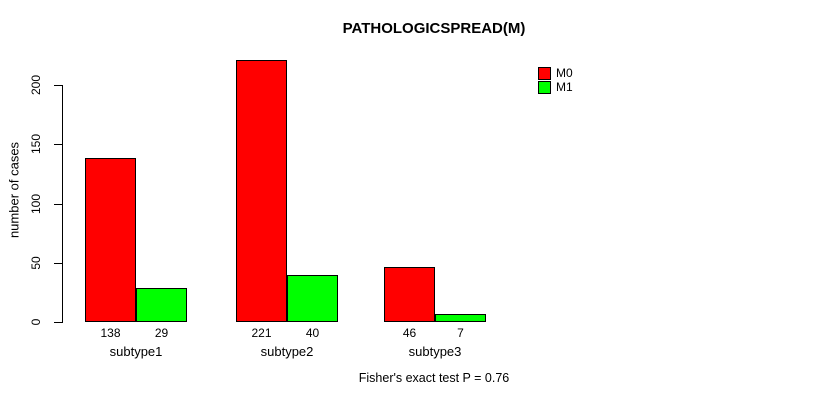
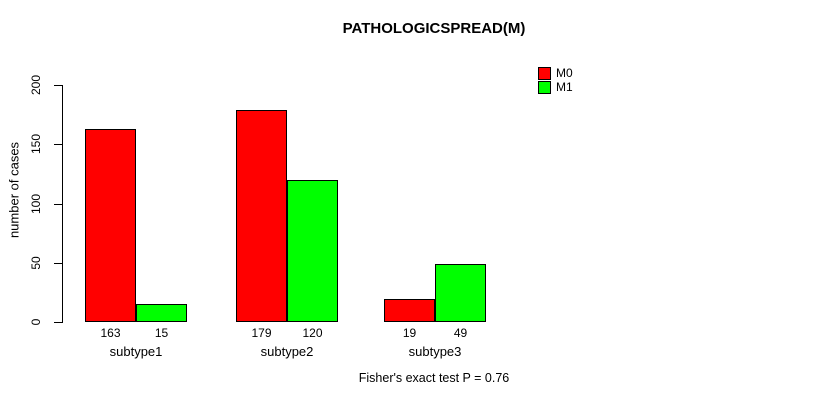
M0/subtype1: 138 -> 163
M1/subtype1: 29 -> 15
M0/subtype2: 221 -> 179
M1/subtype2: 40 -> 120
M0/subtype3: 46 -> 19
M1/subtype3: 7 -> 49
